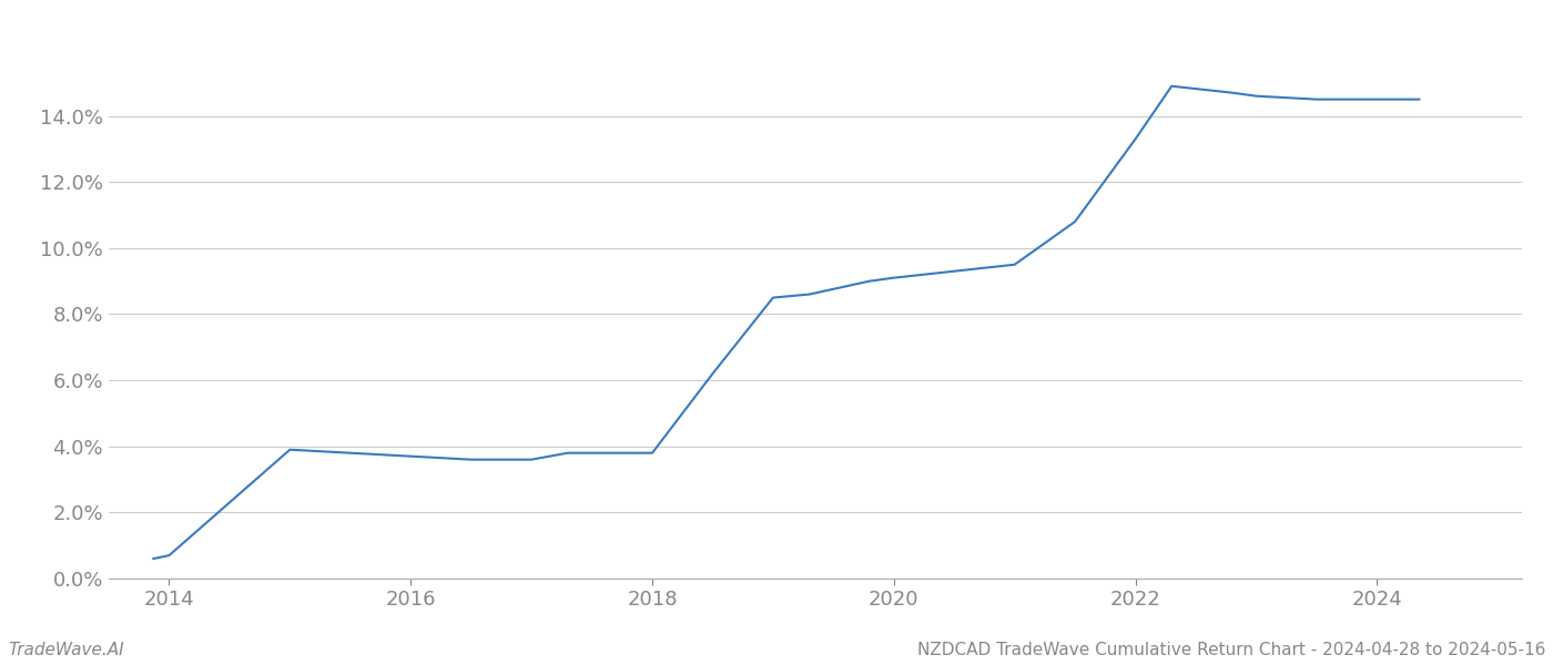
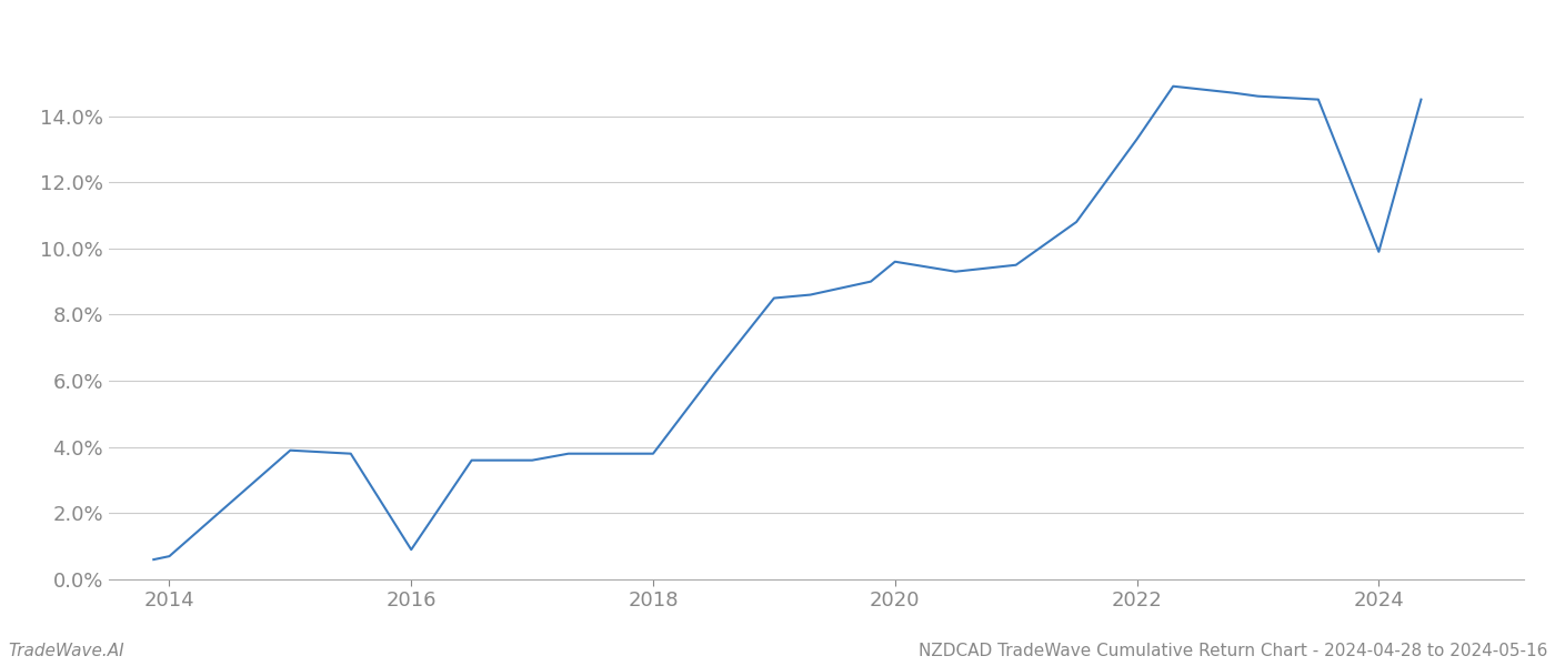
2016: 3.7% -> 0.9%
2020: 9.1% -> 9.6%
2024: 14.5% -> 9.9%
